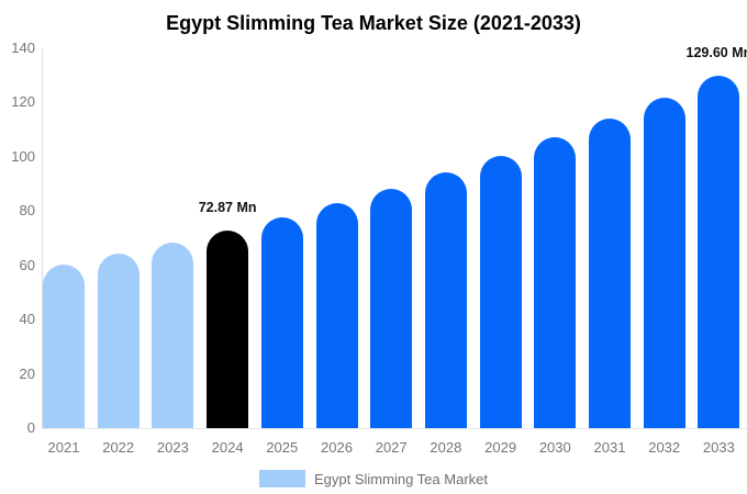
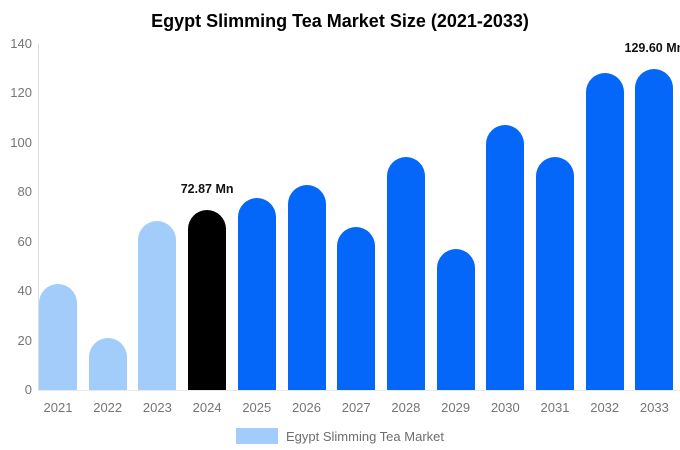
2021: 60 -> 43
2022: 64 -> 21
2027: 88 -> 66
2029: 100 -> 57
2031: 114 -> 94
2032: 122 -> 128
